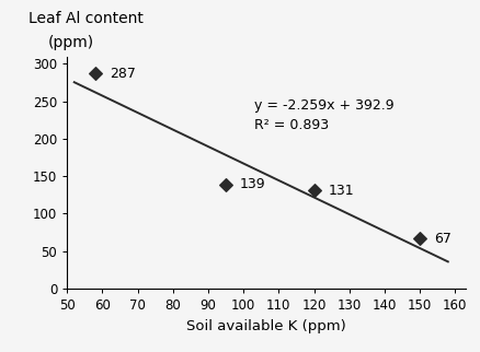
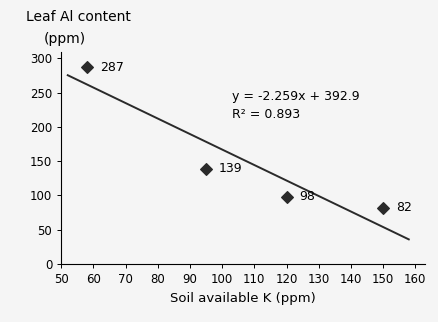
120: 131 -> 98
150: 67 -> 82
